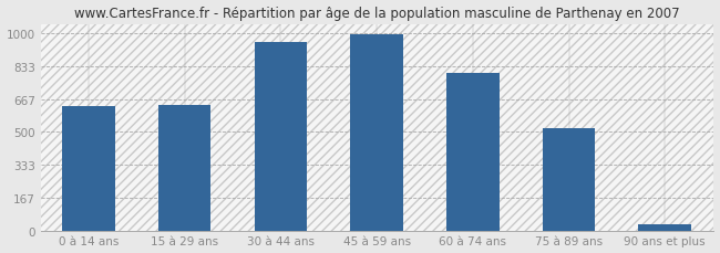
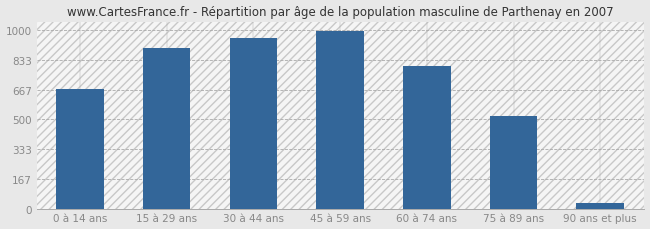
0 à 14 ans: 630 -> 670
15 à 29 ans: 640 -> 900
